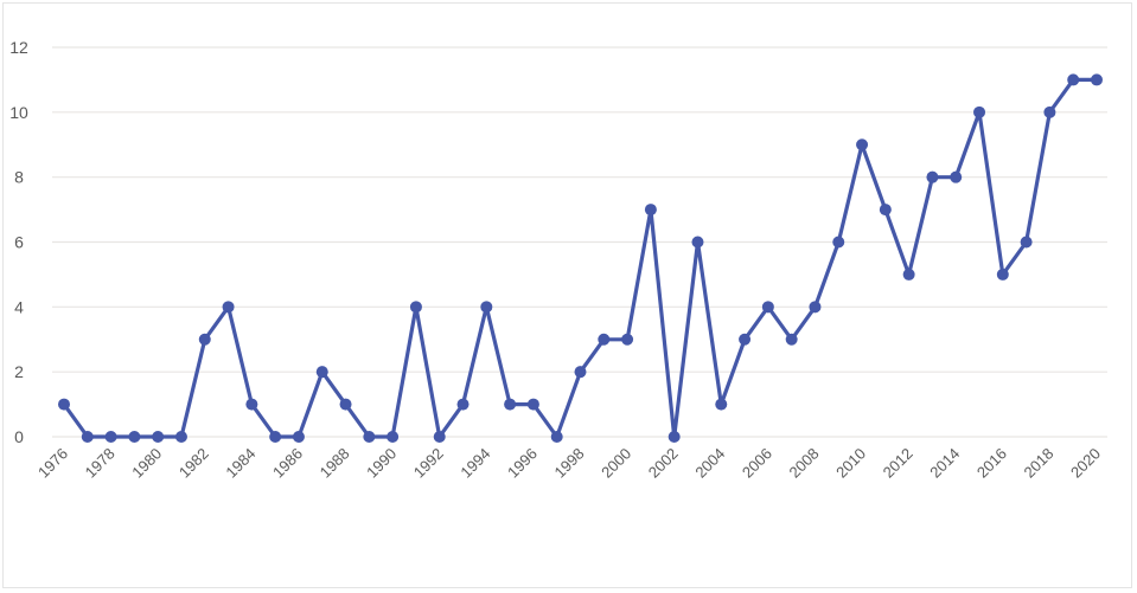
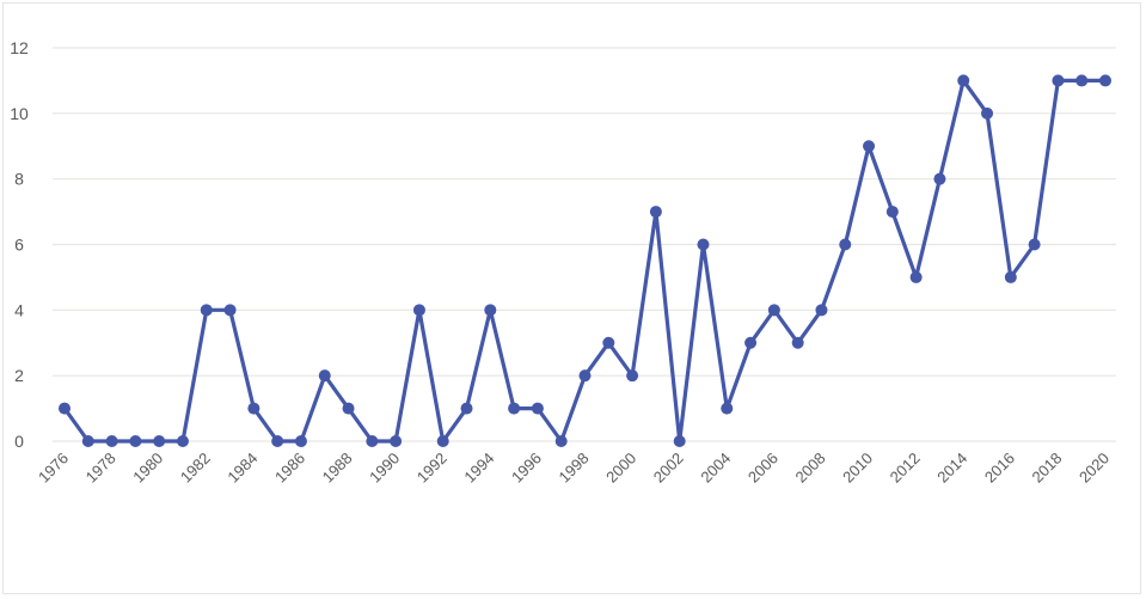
1982: 3 -> 4
2000: 3 -> 2
2014: 8 -> 11
2018: 10 -> 11
